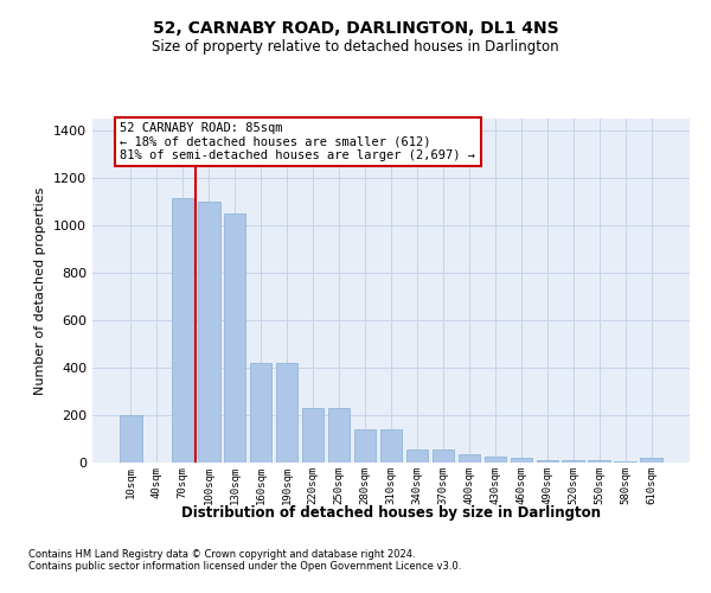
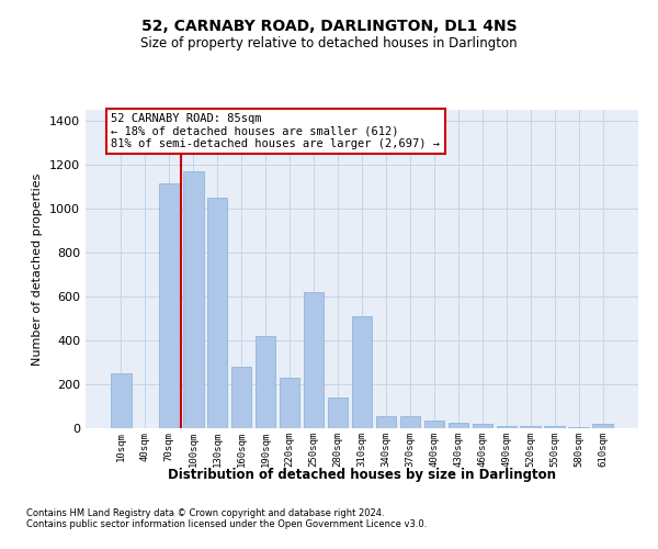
10sqm: 200 -> 250
100sqm: 1100 -> 1170
160sqm: 420 -> 280
250sqm: 230 -> 620
310sqm: 140 -> 510
